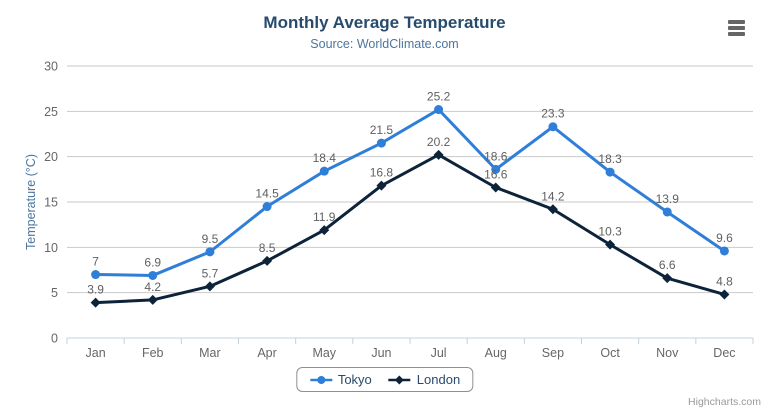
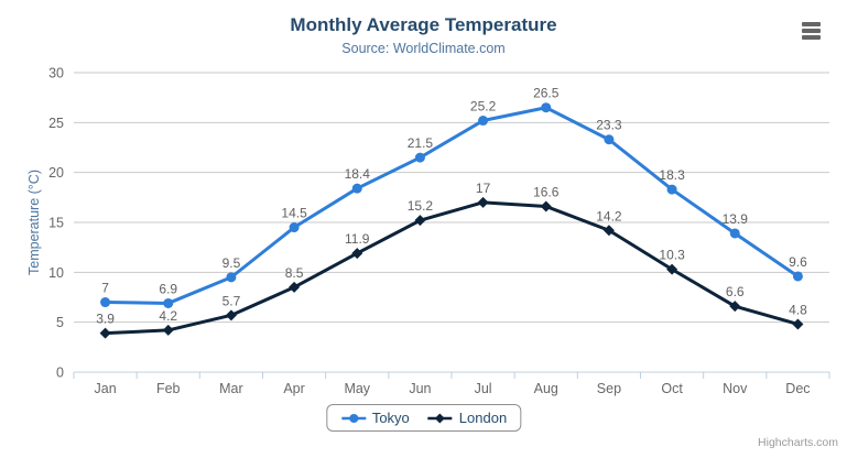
London/Jun: 16.8 -> 15.2
London/Jul: 20.2 -> 17
Tokyo/Aug: 18.6 -> 26.5
